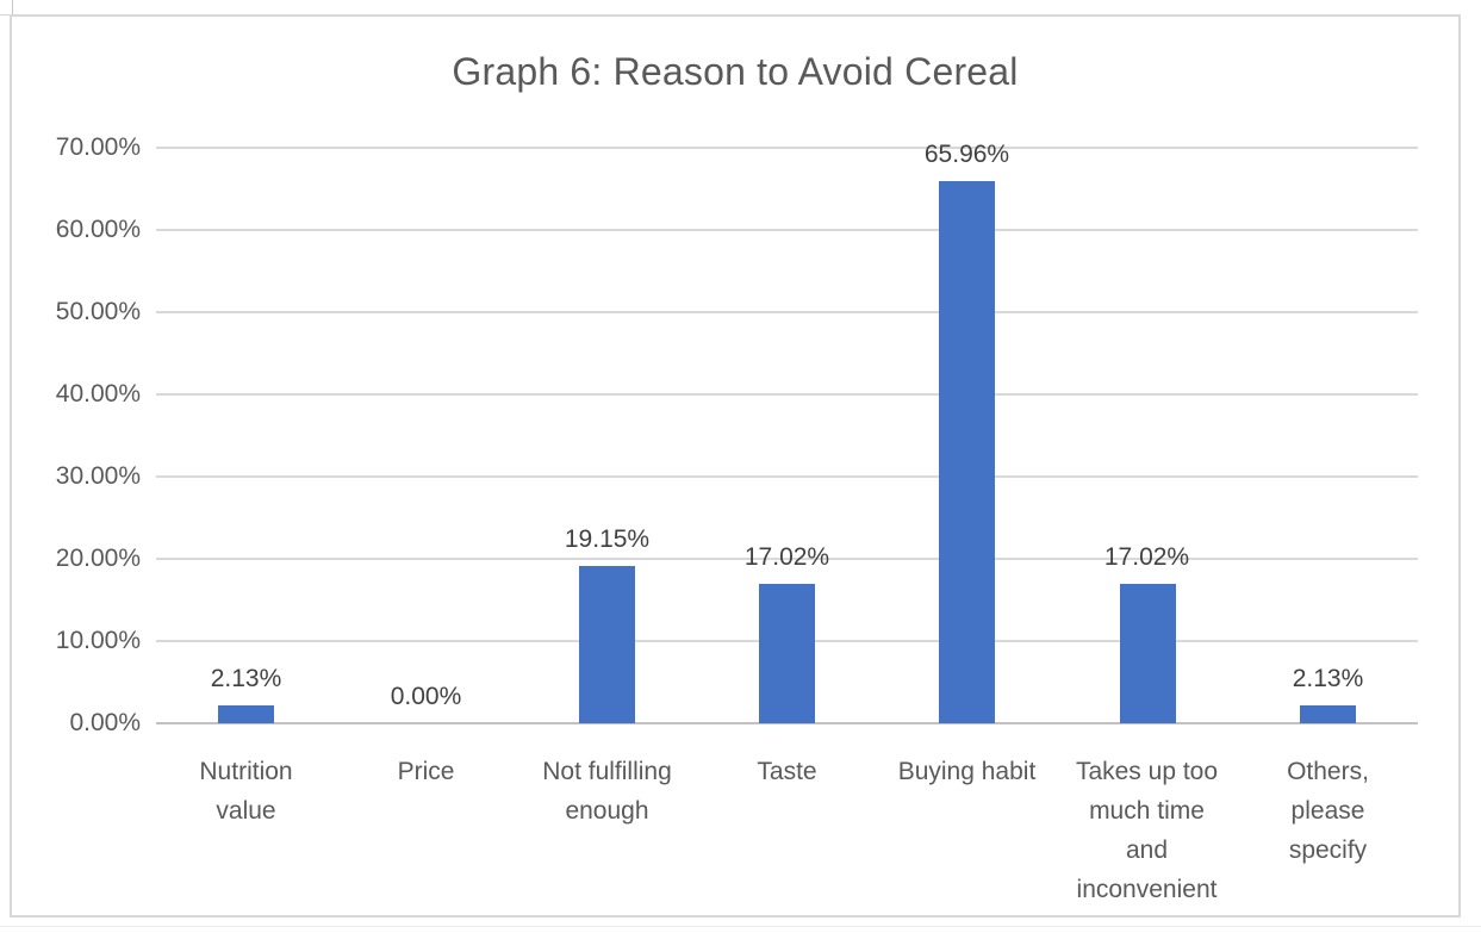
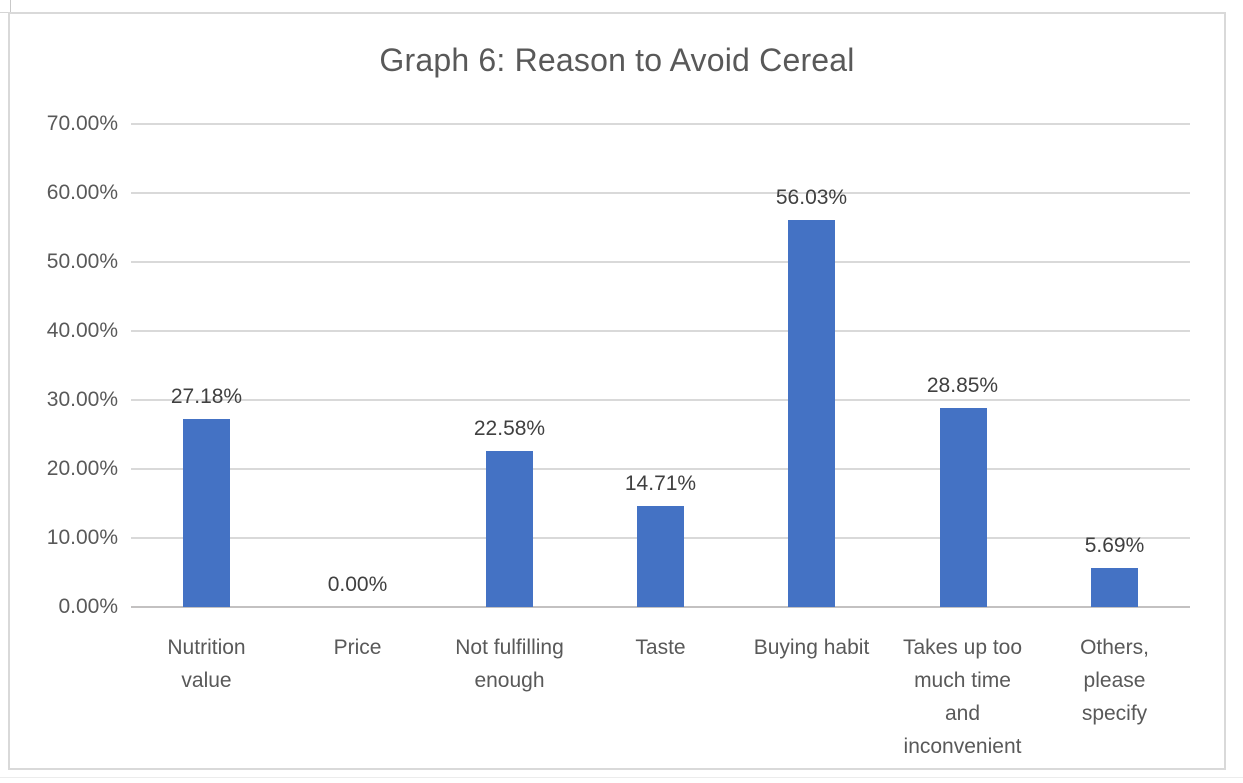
Nutrition value: 2.13% -> 27.18%
Not fulfilling enough: 19.15% -> 22.58%
Taste: 17.02% -> 14.71%
Buying habit: 65.96% -> 56.03%
Takes up too much time and inconvenient: 17.02% -> 28.85%
Others, please specify: 2.13% -> 5.69%
